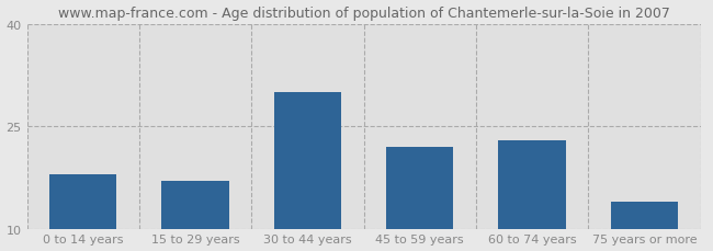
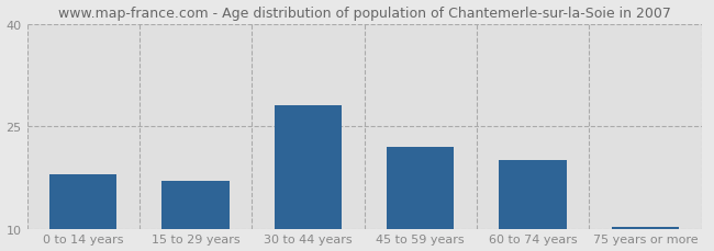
30 to 44 years: 30.0 -> 28.0
60 to 74 years: 23.0 -> 20.0
75 years or more: 14.0 -> 10.2
